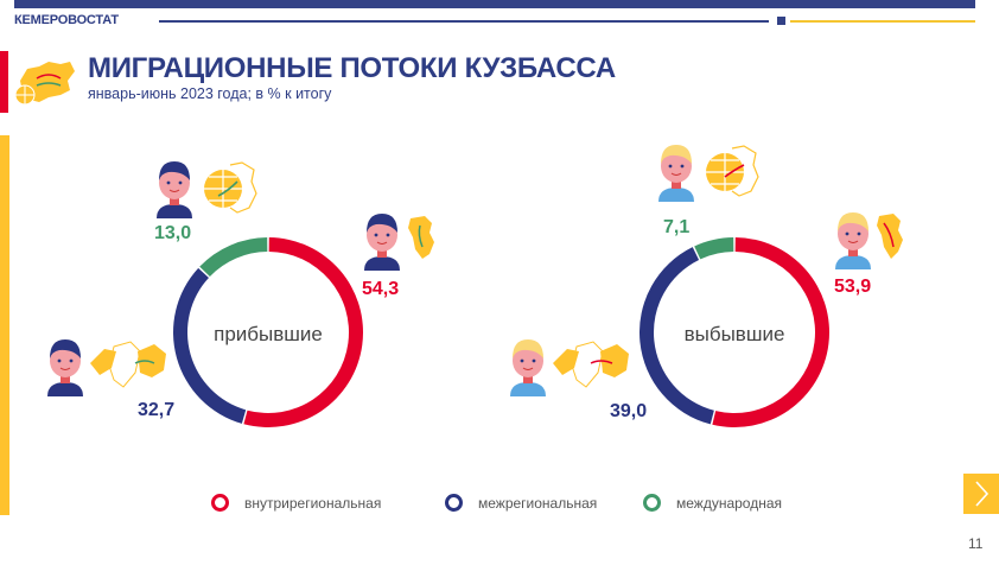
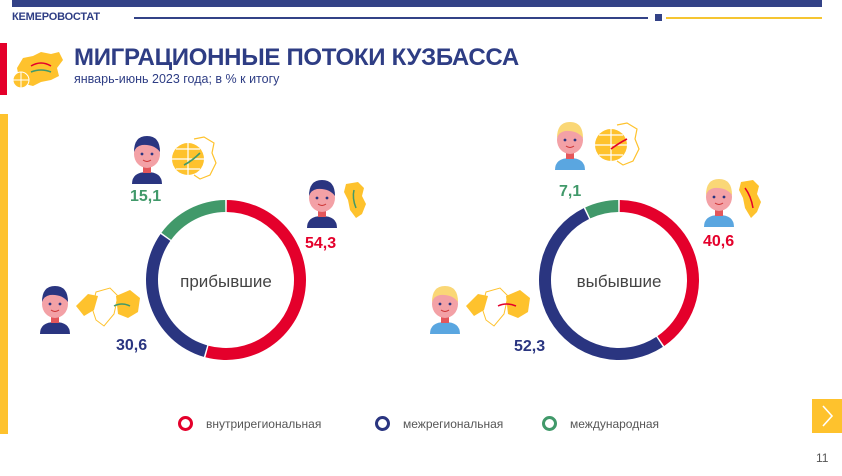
прибывшие/межрегиональная: 32,7 -> 30,6
прибывшие/международная: 13,0 -> 15,1
выбывшие/внутрирегиональная: 53,9 -> 40,6
выбывшие/межрегиональная: 39,0 -> 52,3
